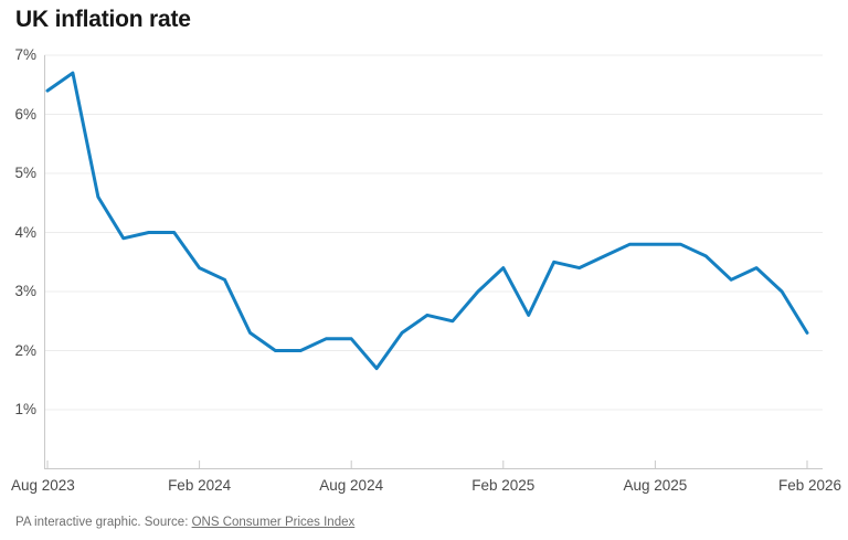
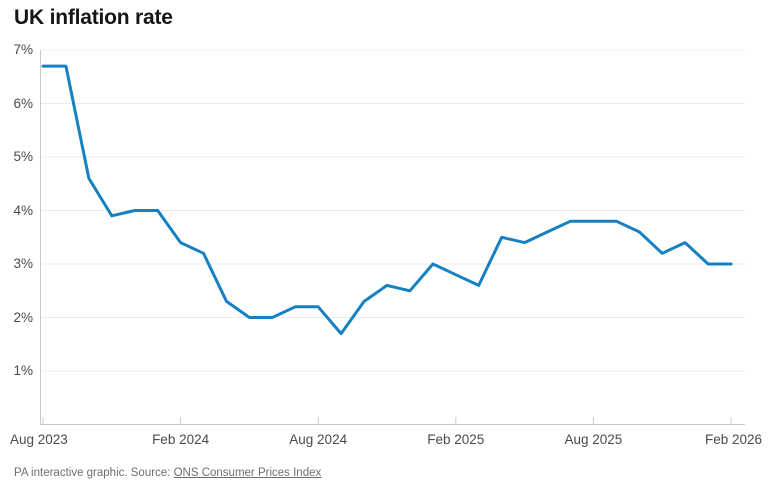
Aug 2023: 6.4% -> 6.7%
Feb 2025: 3.4% -> 2.8%
Feb 2026: 2.3% -> 3.0%
